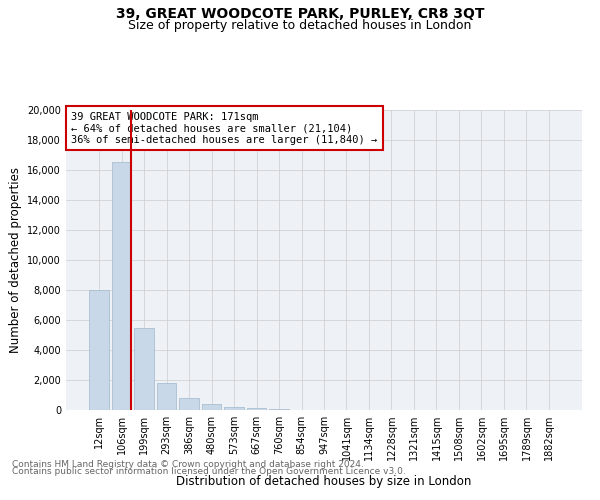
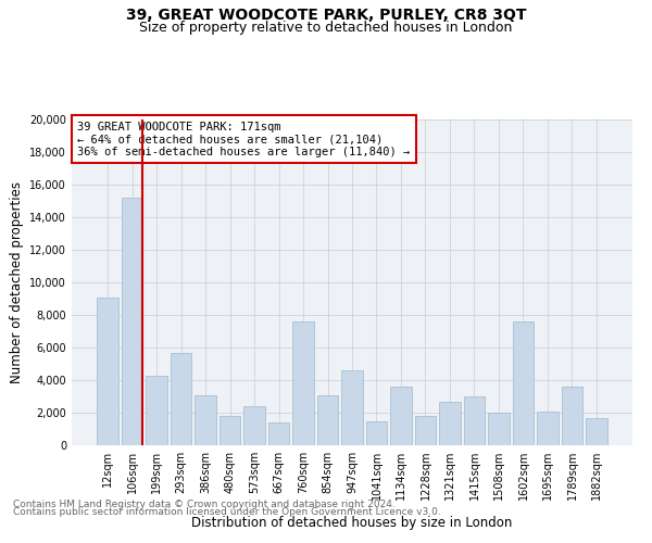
12sqm: 8,000 -> 9,100
106sqm: 16,500 -> 15,200
199sqm: 5,500 -> 4,300
293sqm: 1,800 -> 5,700
386sqm: 800 -> 3,100
480sqm: 400 -> 1,800
573sqm: 200 -> 2,400
667sqm: 100 -> 1,400
760sqm: 100 -> 7,600
854sqm: 0 -> 3,100
947sqm: 0 -> 4,600
1041sqm: 0 -> 1,500
1134sqm: 0 -> 3,600
1228sqm: 0 -> 1,800
1321sqm: 0 -> 2,700
1415sqm: 0 -> 3,000
1508sqm: 0 -> 2,000
1602sqm: 0 -> 7,600
1695sqm: 0 -> 2,100
1789sqm: 0 -> 3,600
1882sqm: 0 -> 1,700
